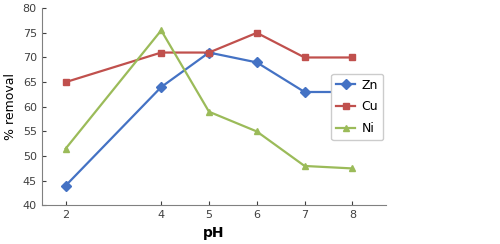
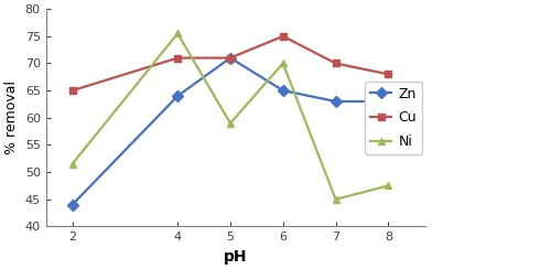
Zn/6: 69 -> 65
Ni/6: 55.0 -> 70.0
Ni/7: 48.0 -> 45.0
Cu/8: 70 -> 68
